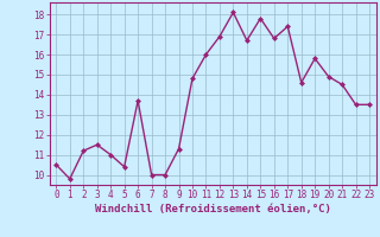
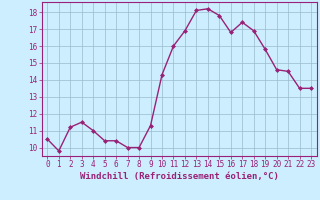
6: 13.7 -> 10.4
10: 14.8 -> 14.3
14: 16.7 -> 18.2
18: 14.6 -> 16.9
20: 14.9 -> 14.6
